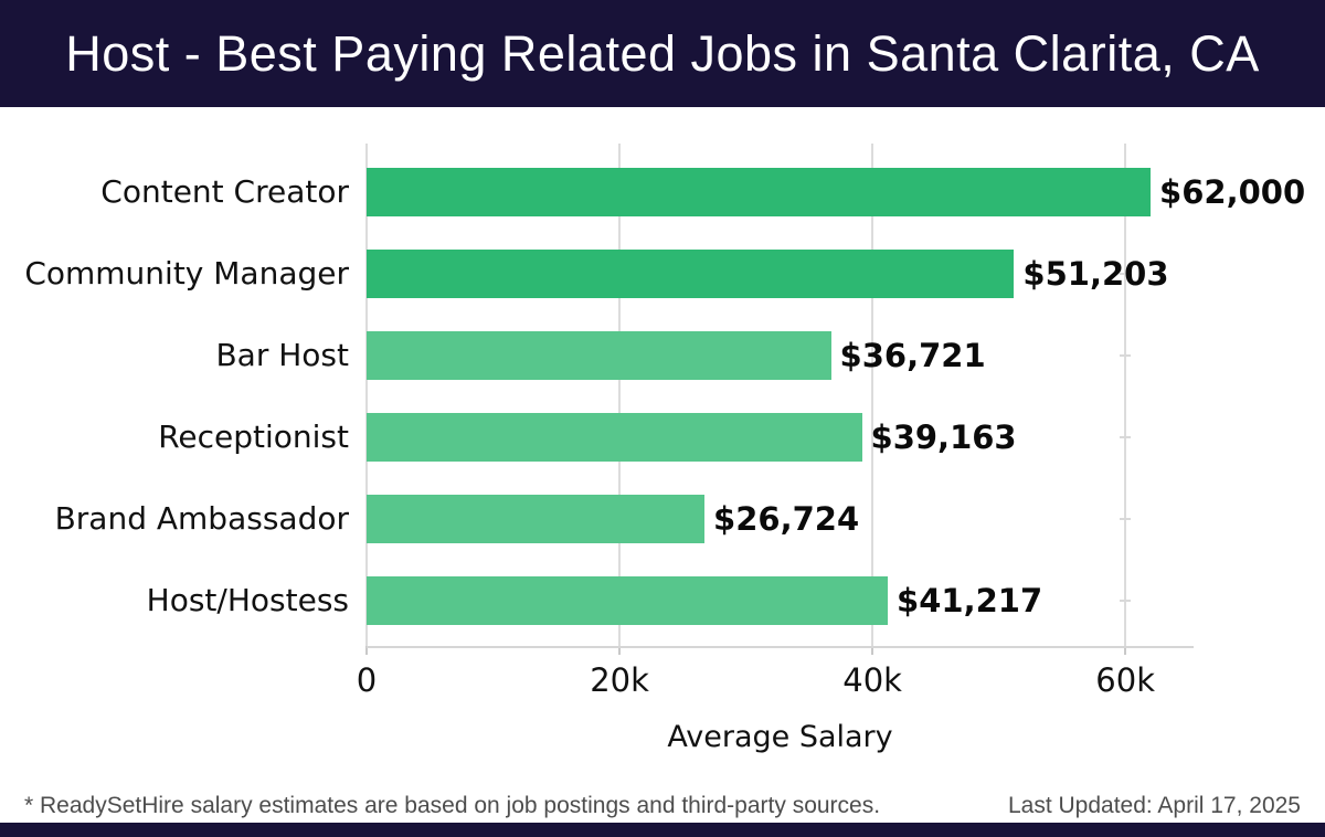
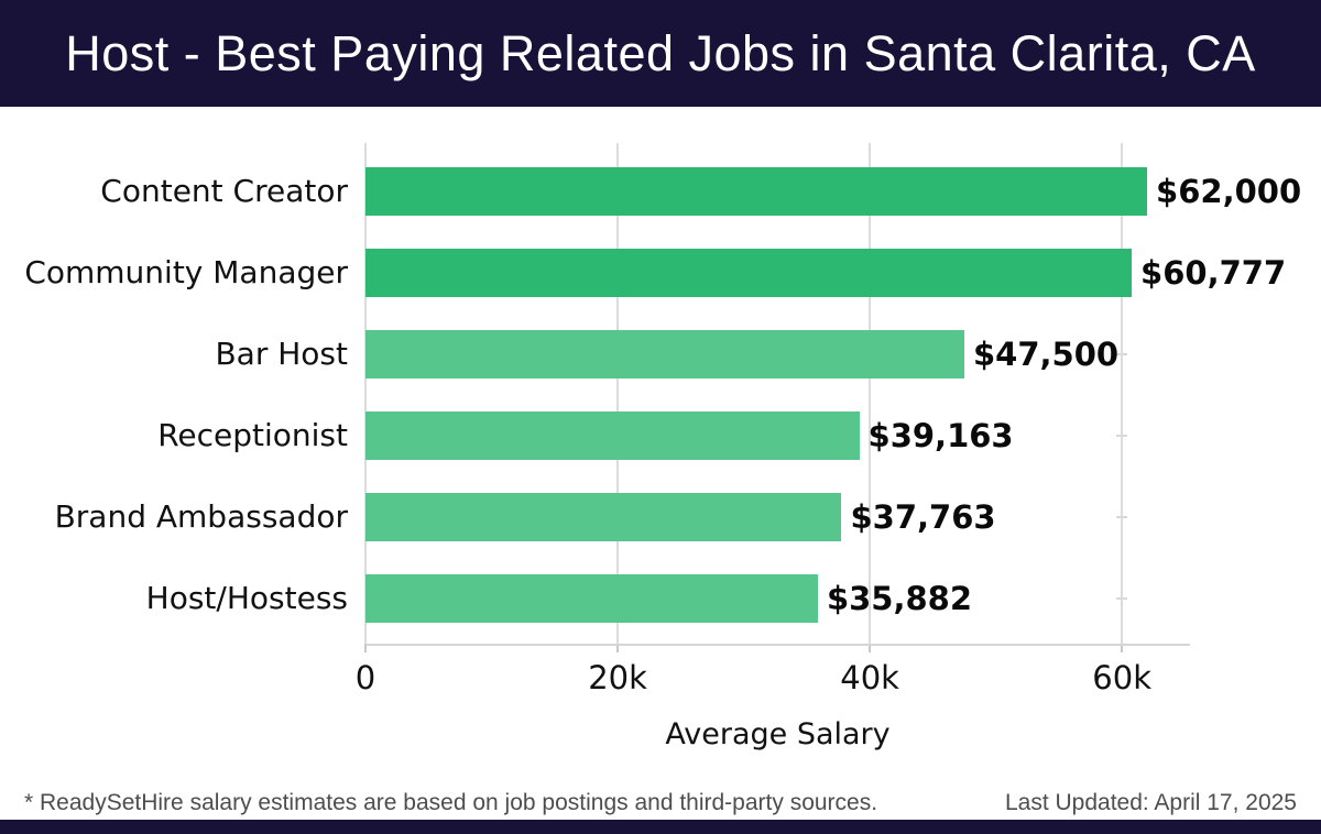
Community Manager: $51,203 -> $60,777
Bar Host: $36,721 -> $47,500
Brand Ambassador: $26,724 -> $37,763
Host/Hostess: $41,217 -> $35,882
